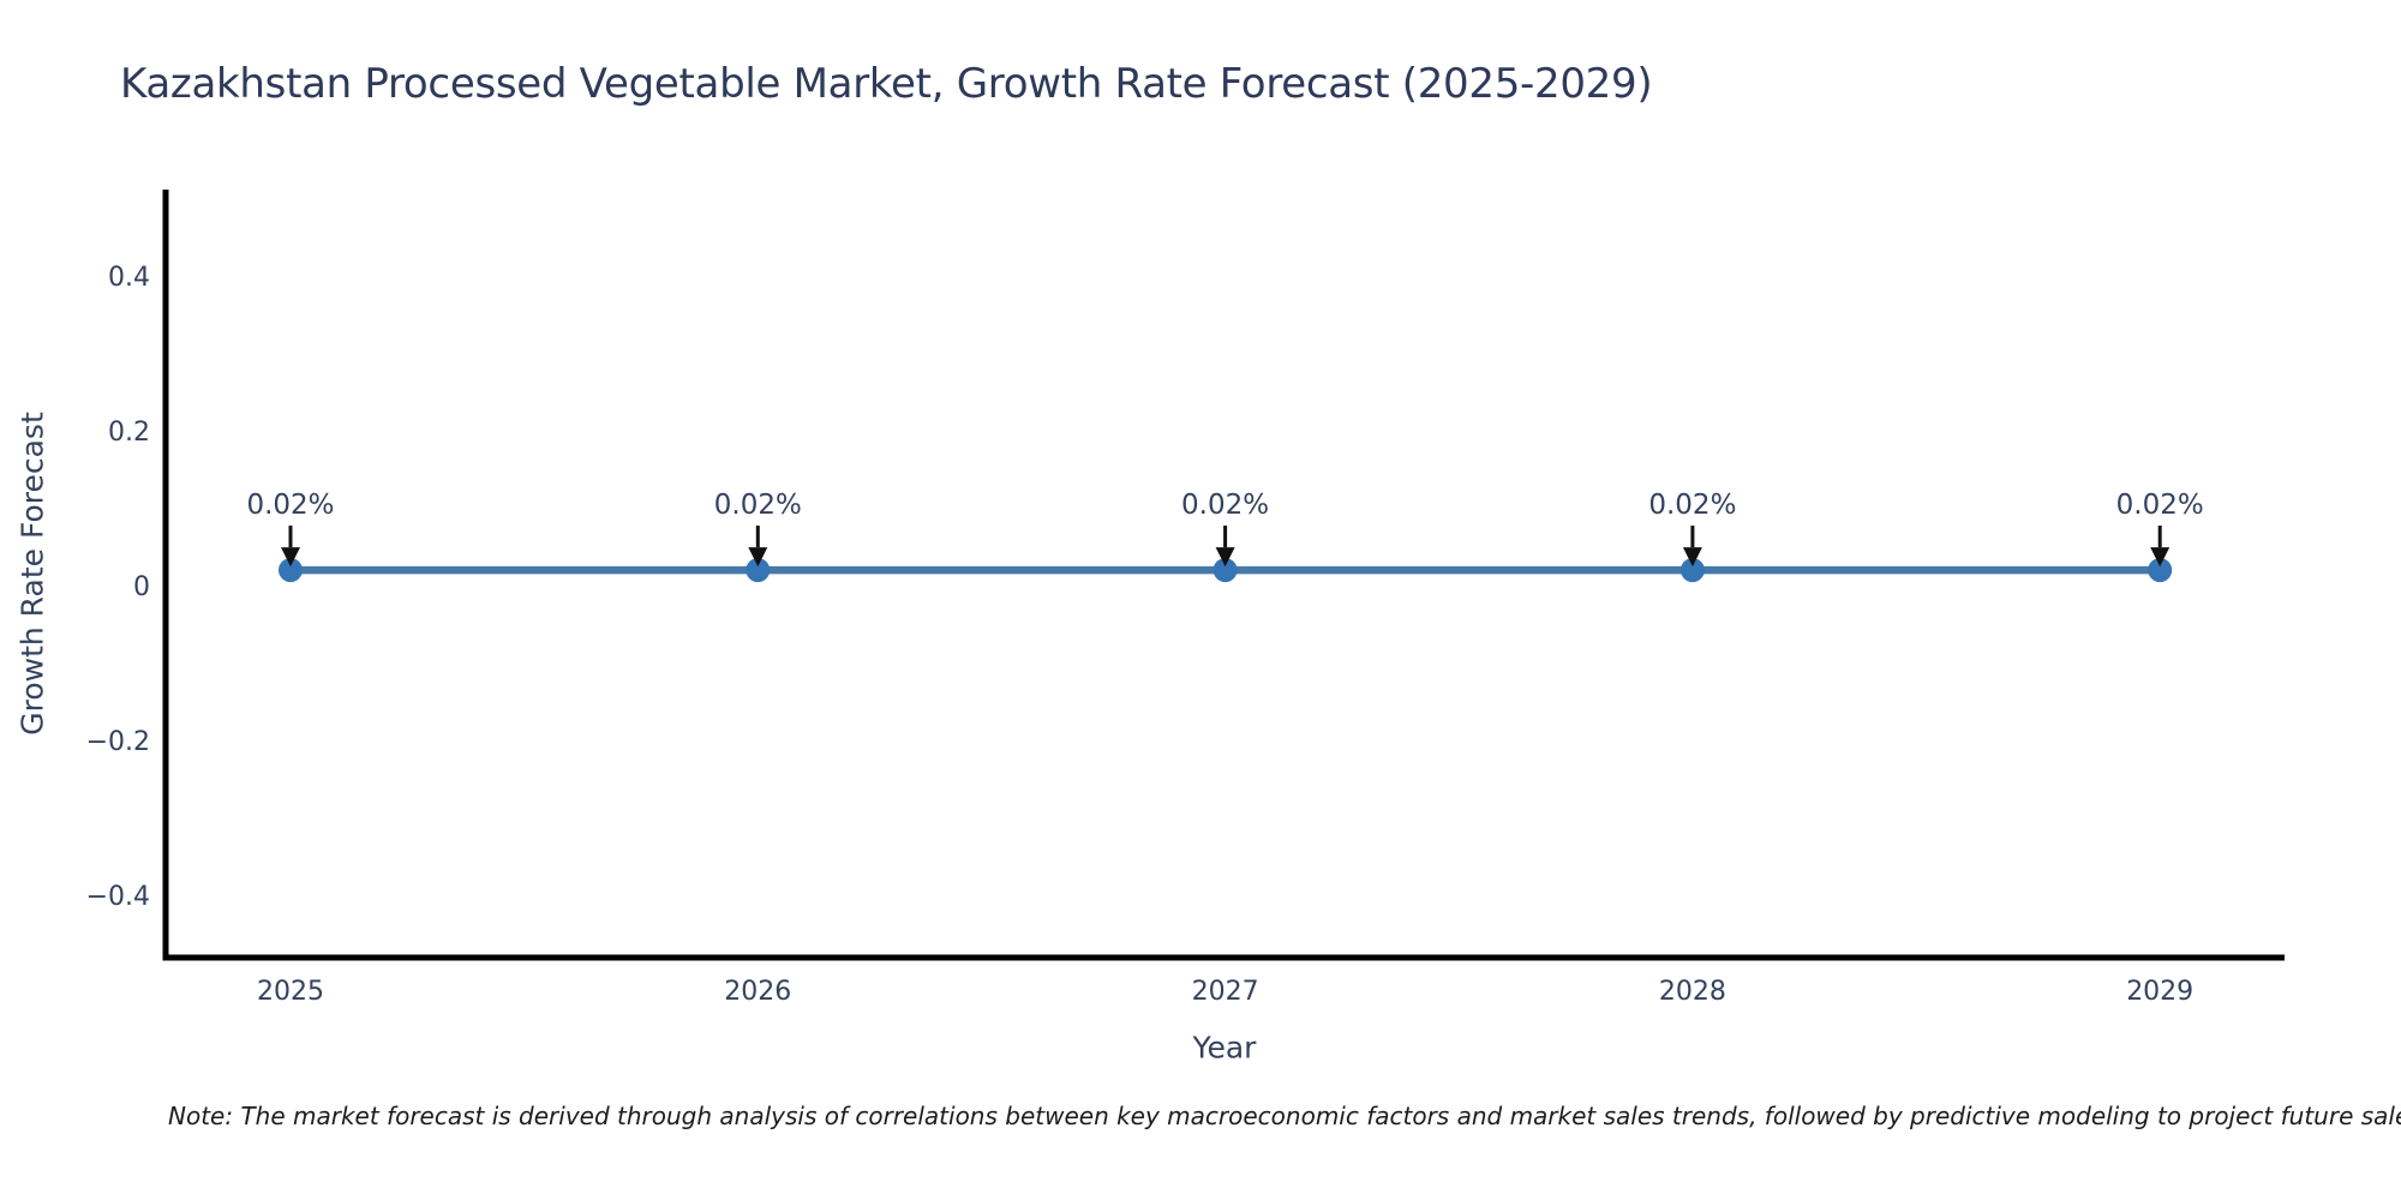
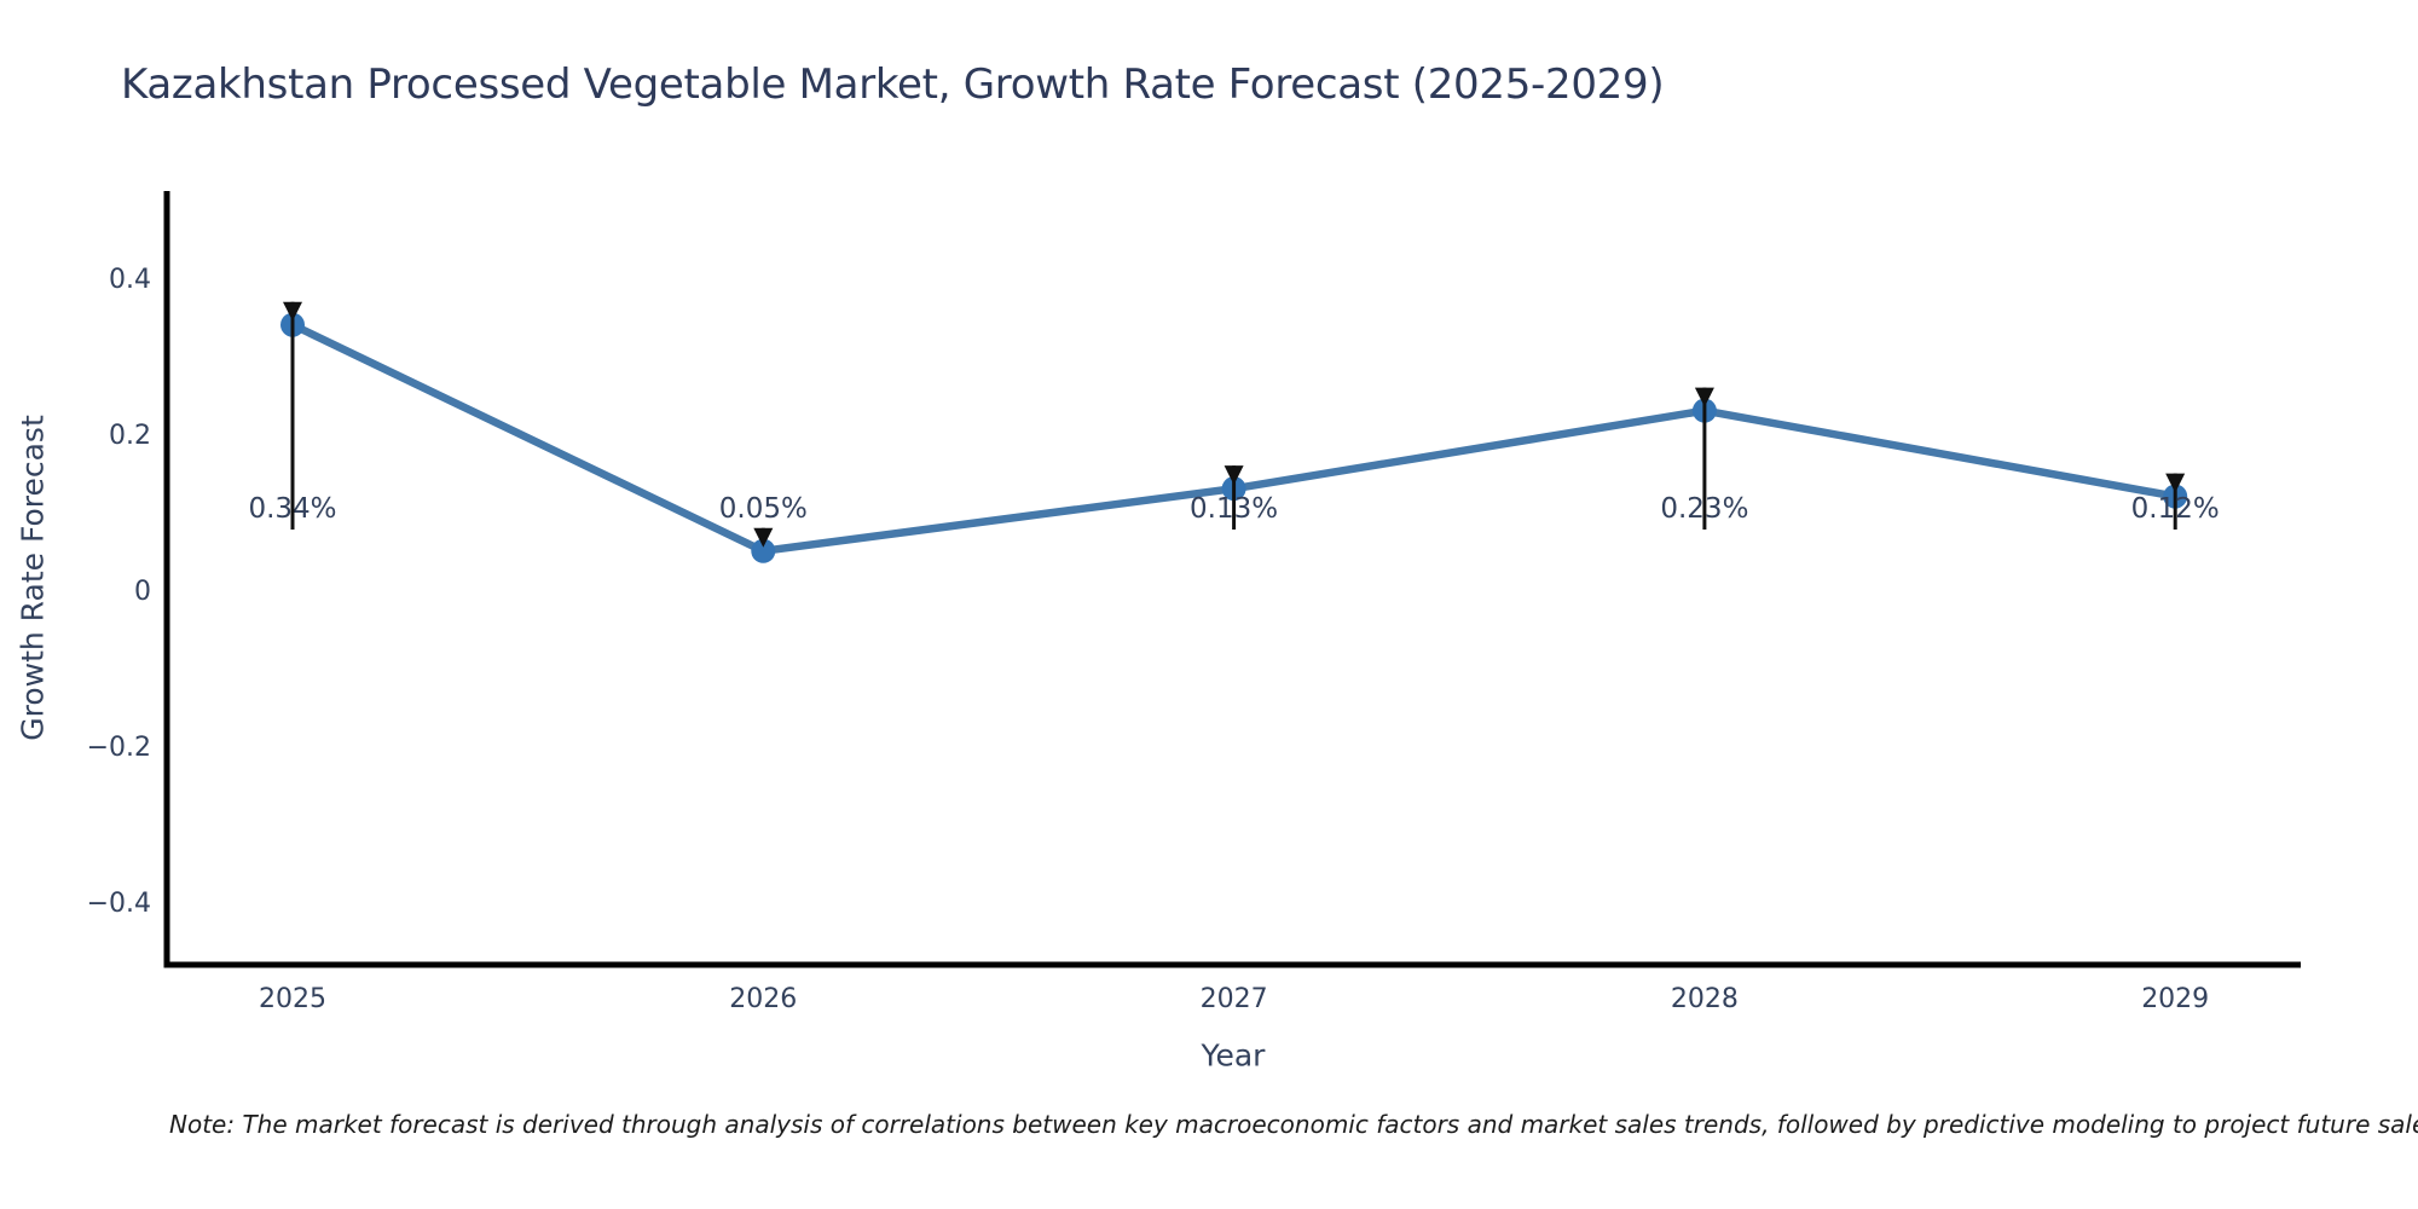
2025: 0.02% -> 0.34%
2026: 0.02% -> 0.05%
2027: 0.02% -> 0.13%
2028: 0.02% -> 0.23%
2029: 0.02% -> 0.12%
